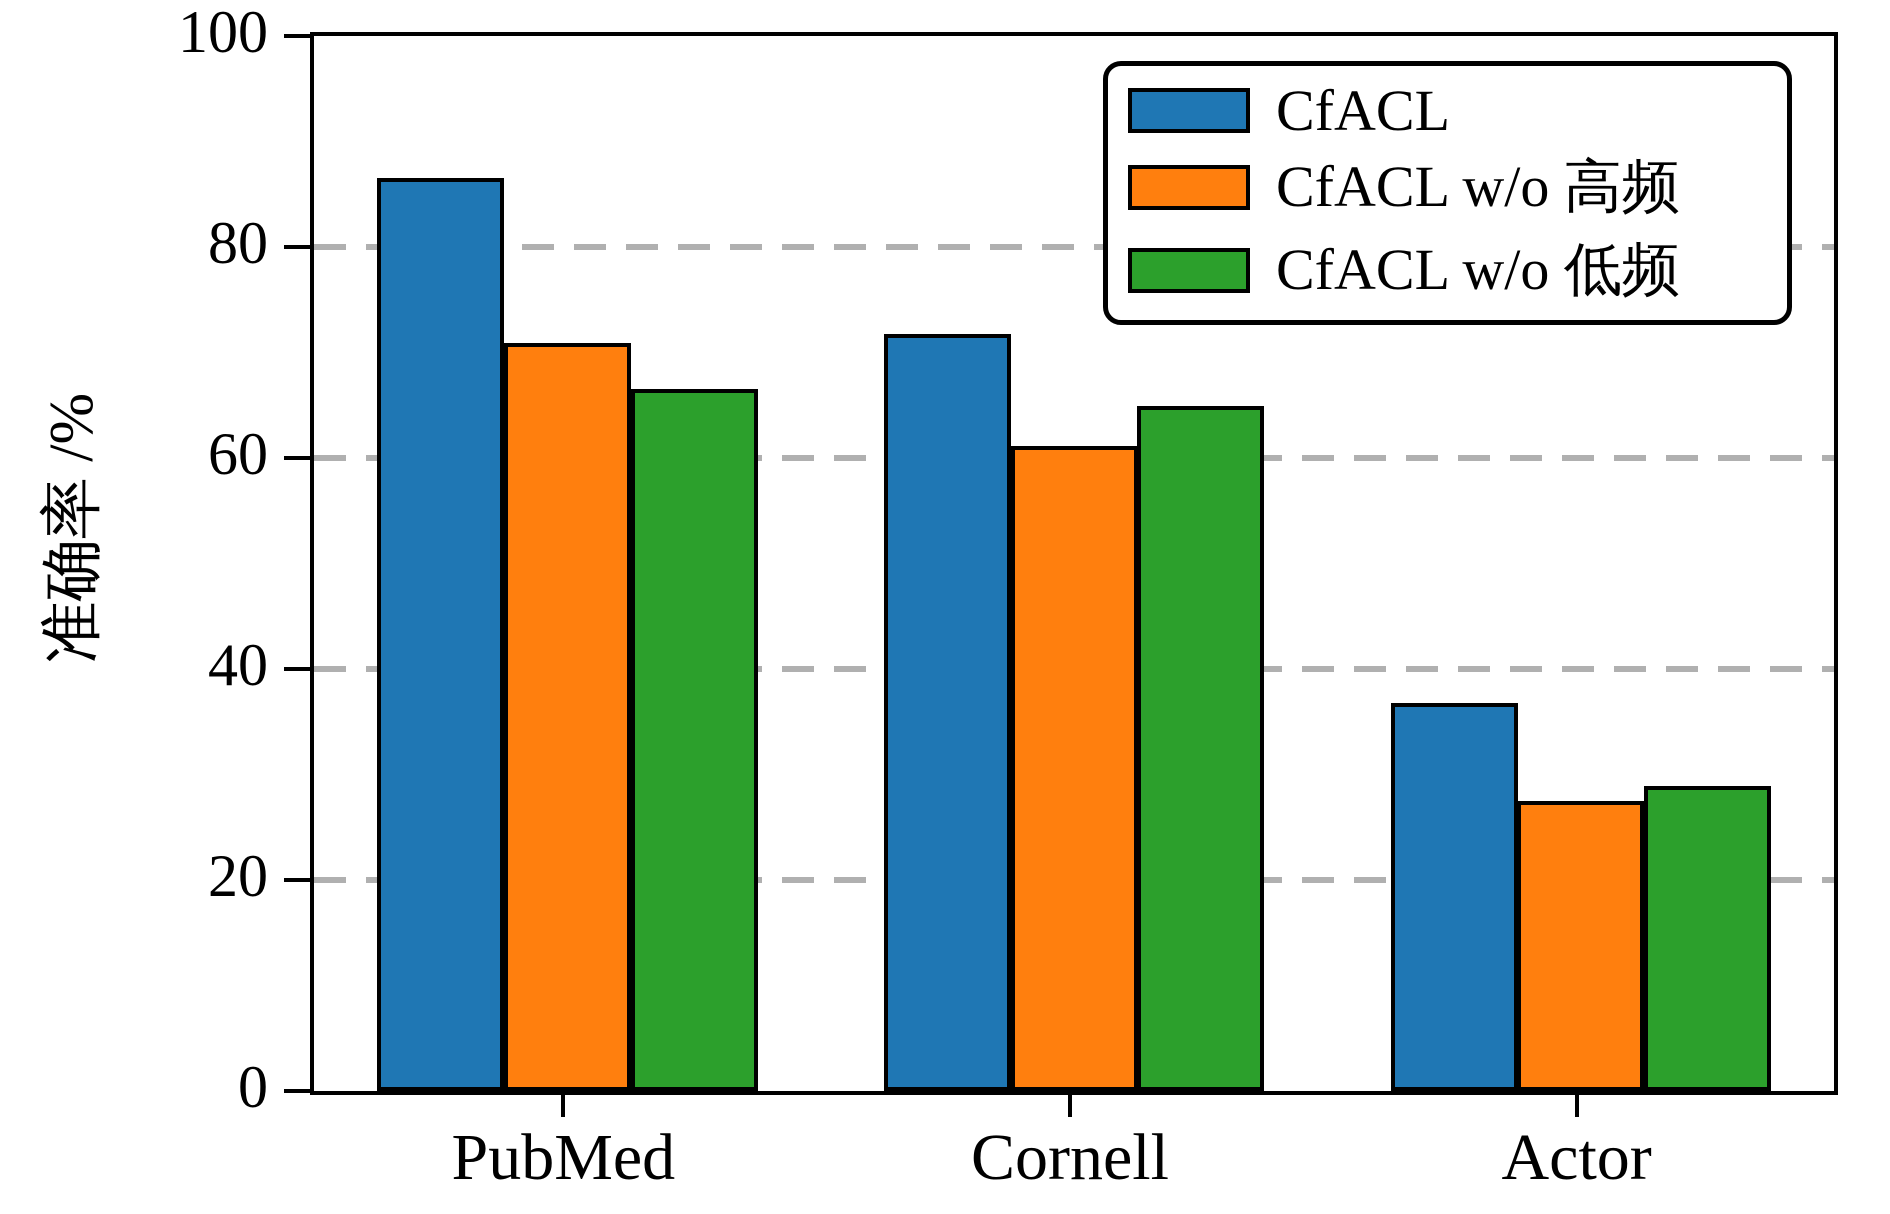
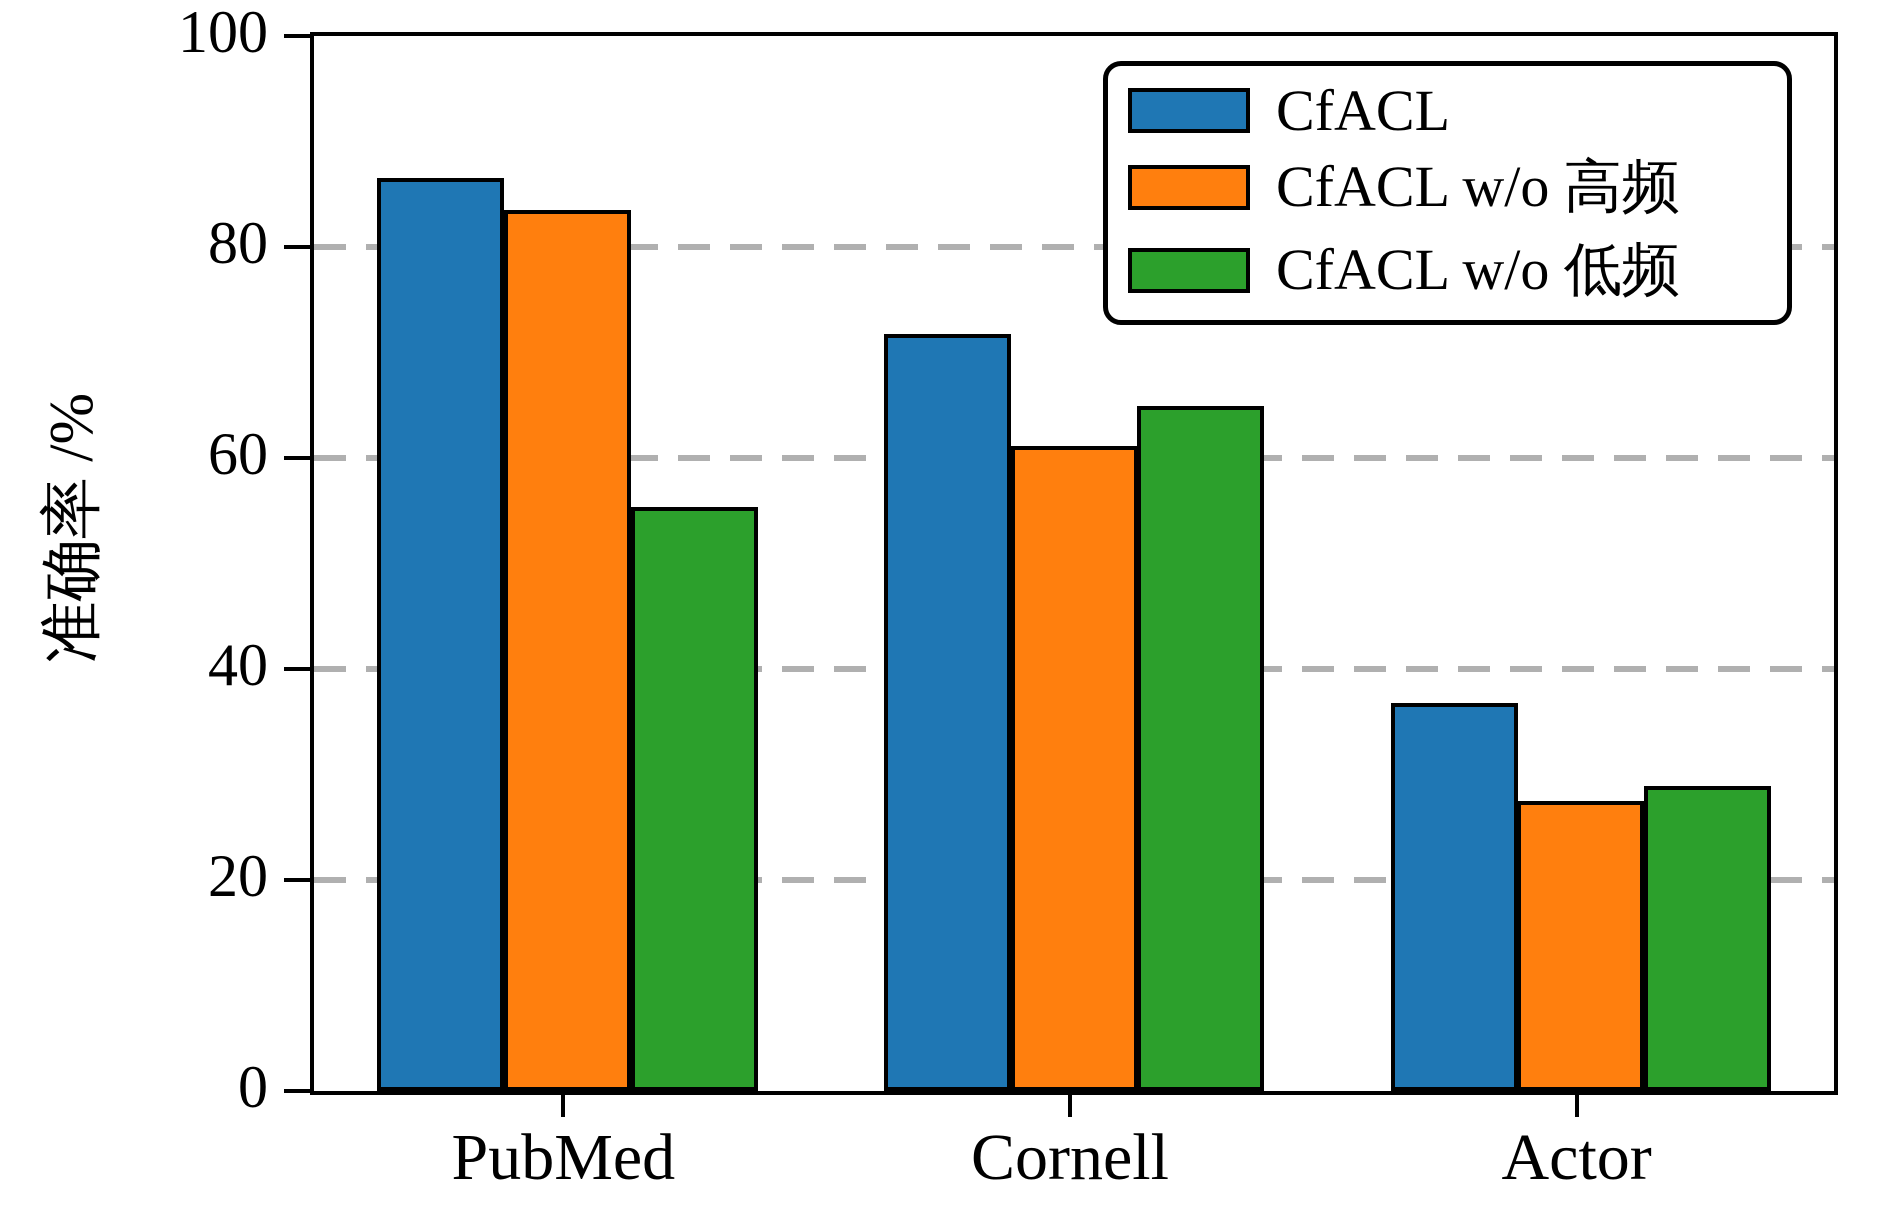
CfACL w/o 高频/PubMed: 70.9 -> 83.5
CfACL w/o 低频/PubMed: 66.5 -> 55.4
